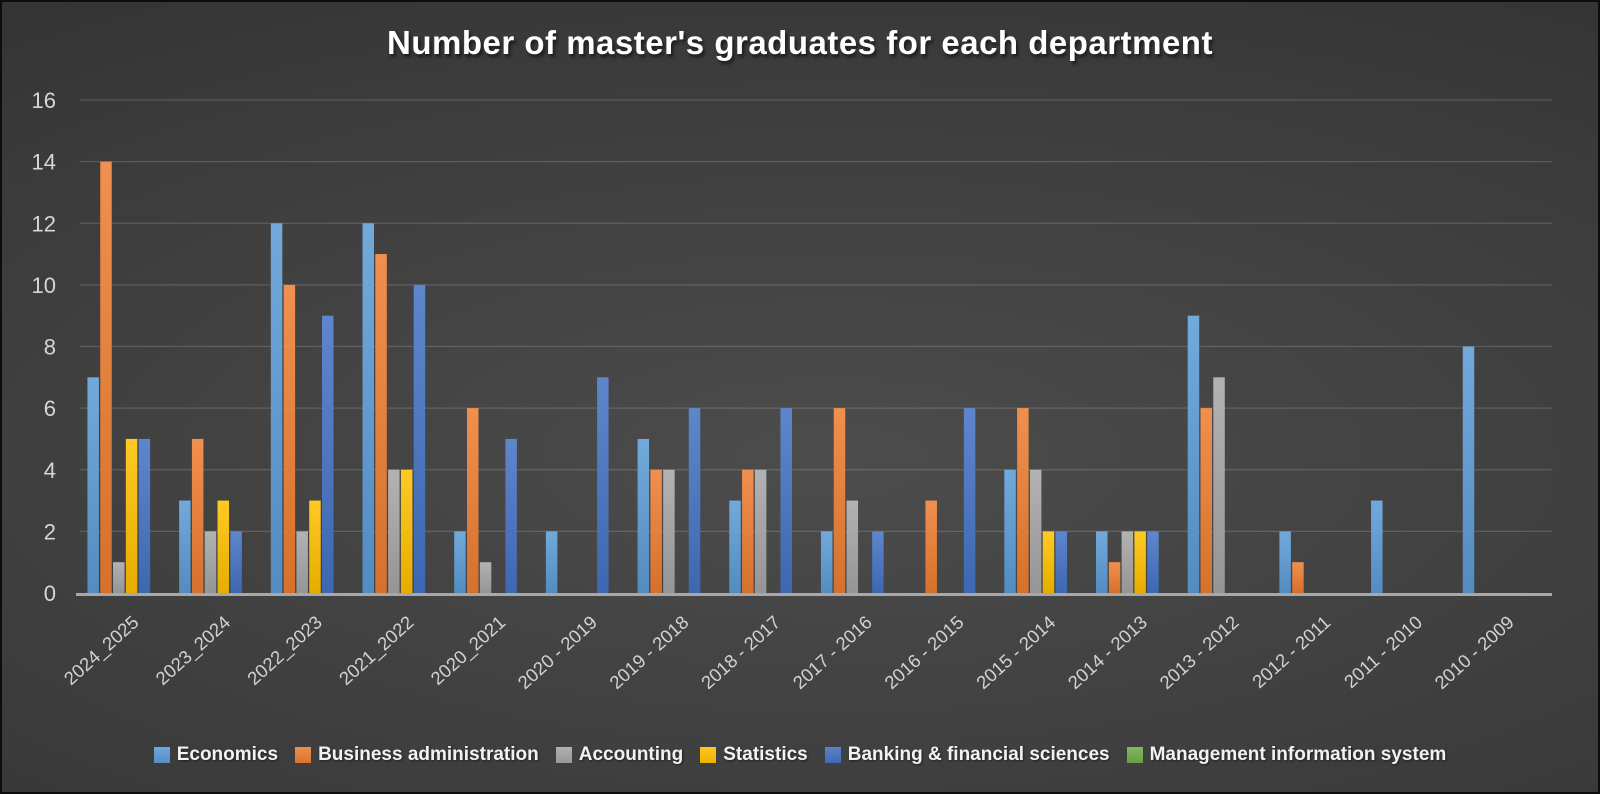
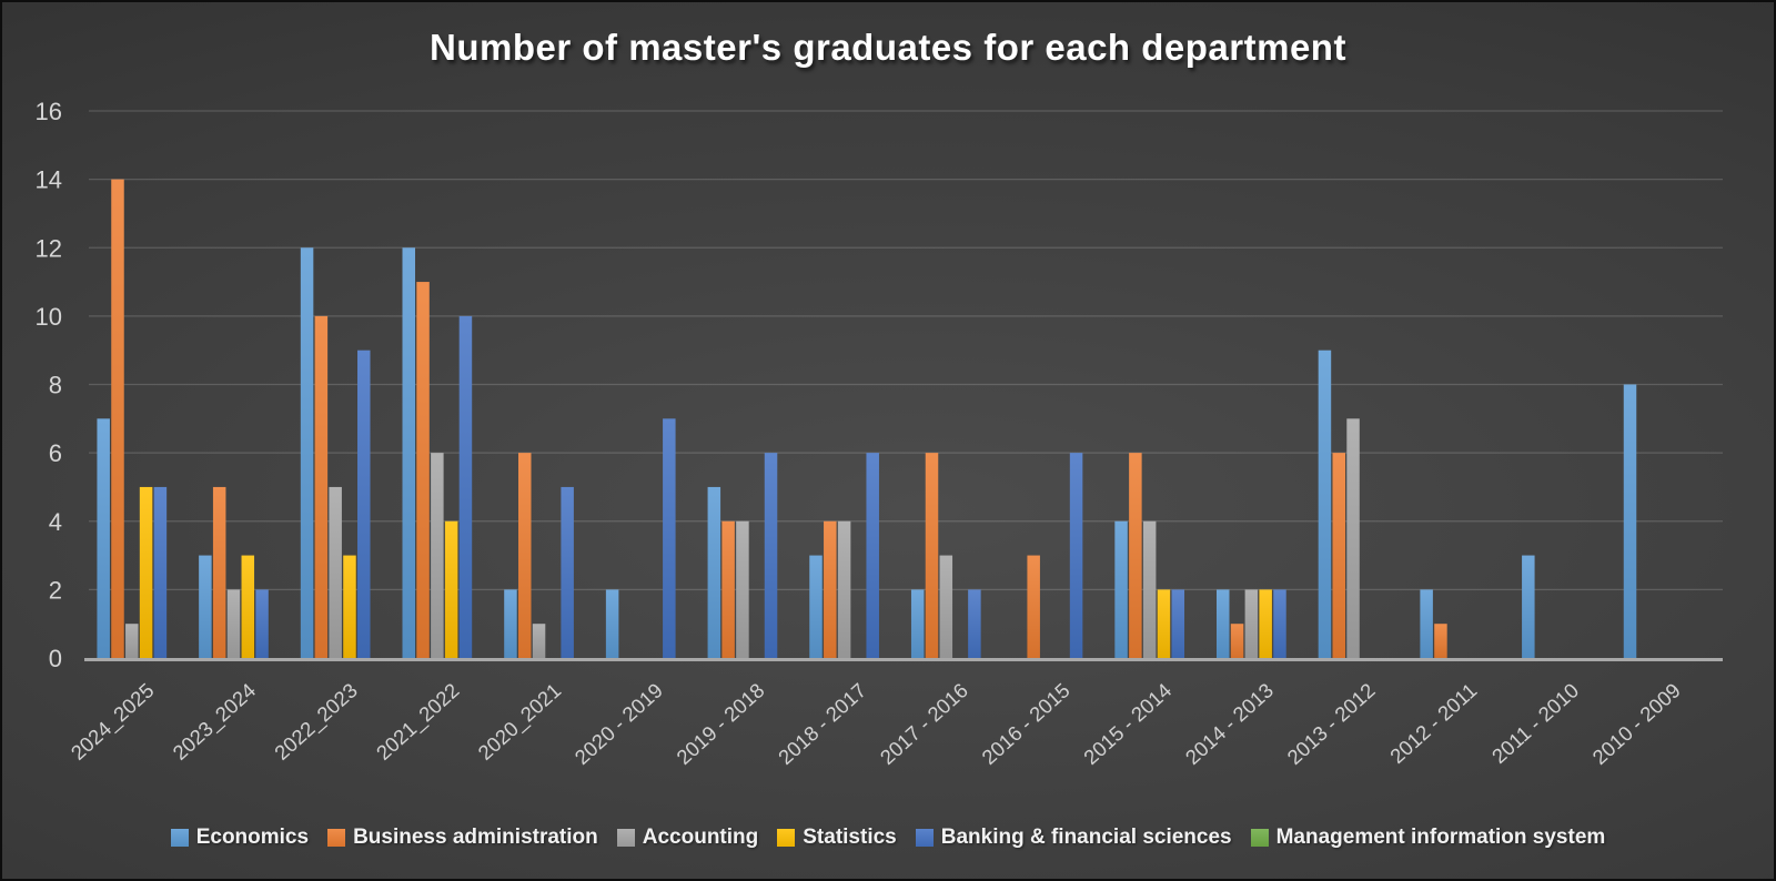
Accounting/2022_2023: 2 -> 5
Accounting/2021_2022: 4 -> 6
